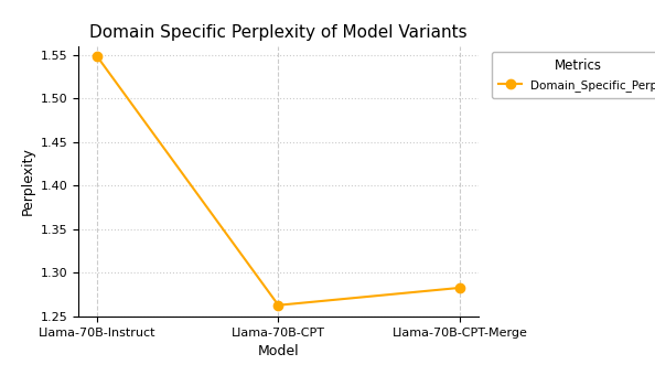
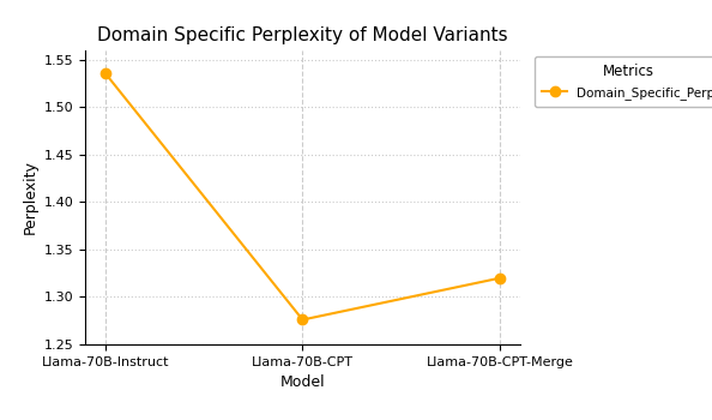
Llama-70B-Instruct: 1.549 -> 1.536
Llama-70B-CPT: 1.263 -> 1.276
Llama-70B-CPT-Merge: 1.283 -> 1.320
